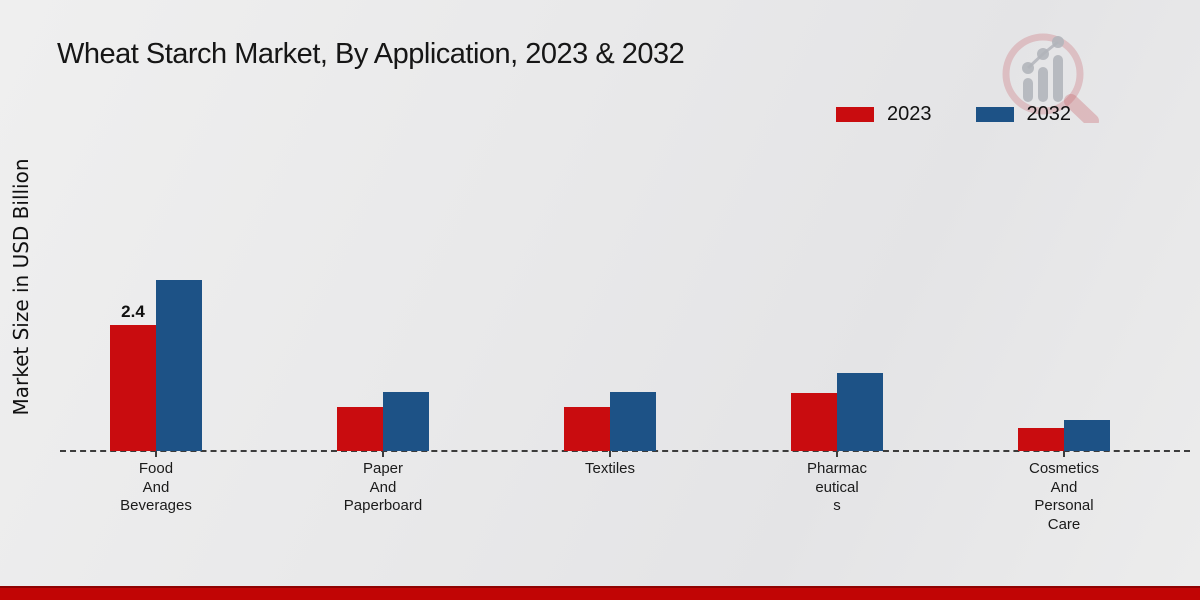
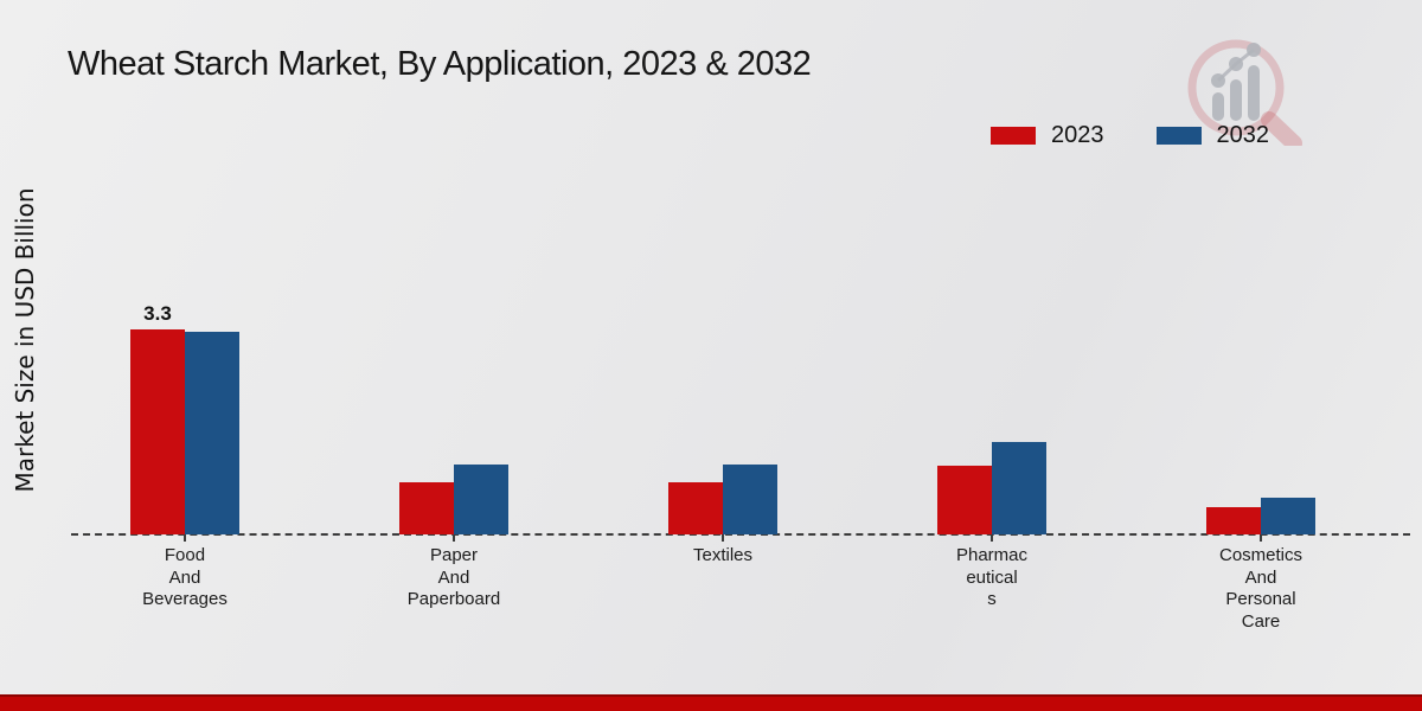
2023/Food And Beverages: 2.4 -> 3.3
